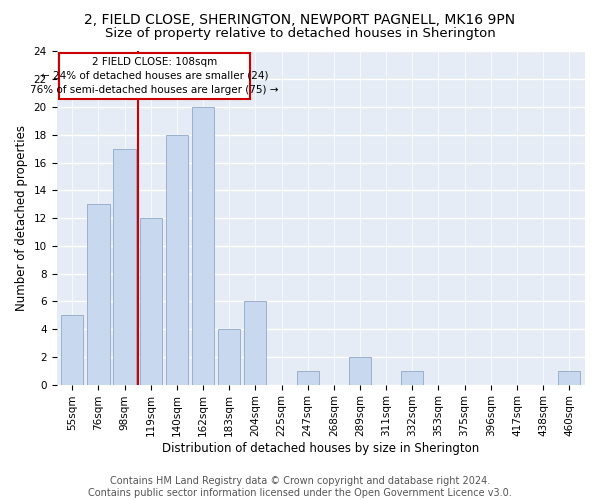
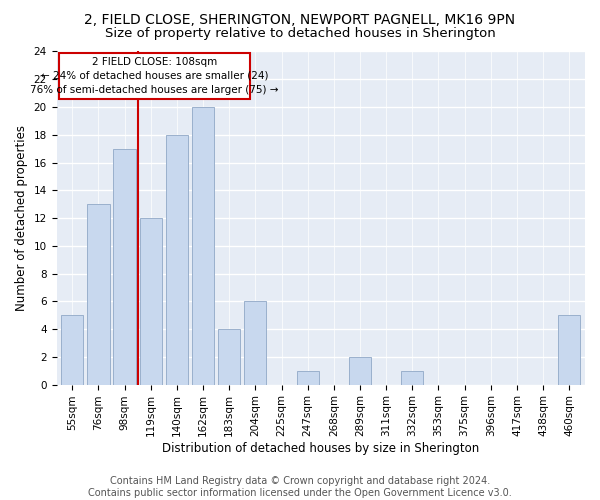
460sqm: 1 -> 5
